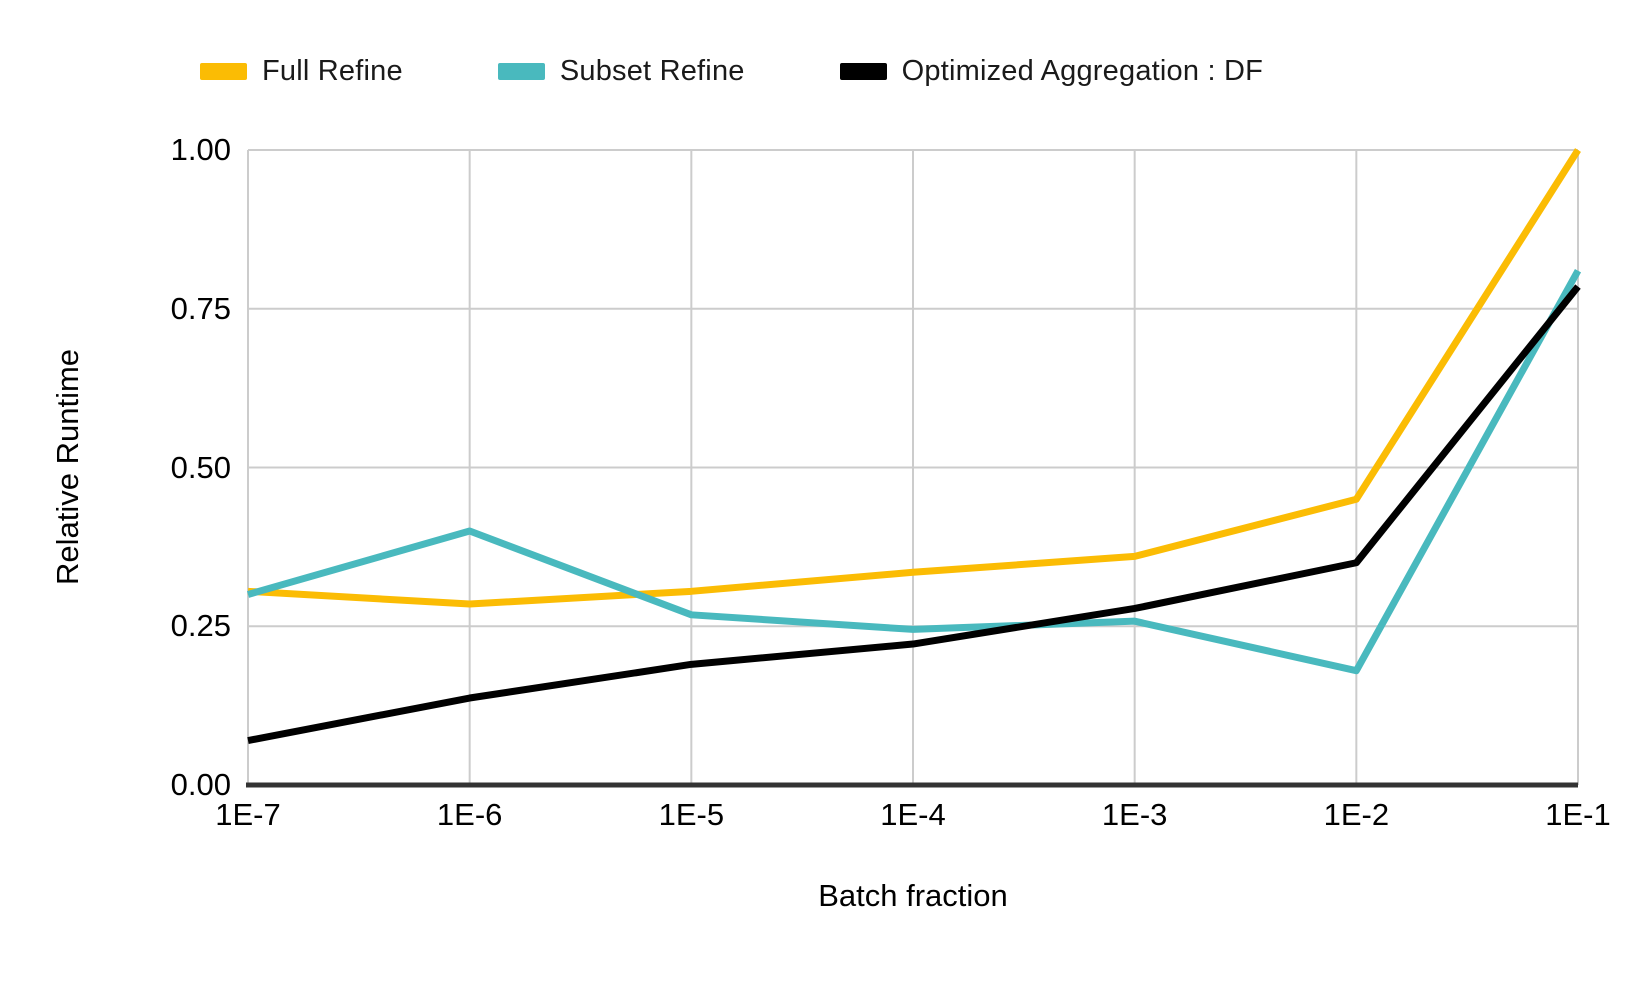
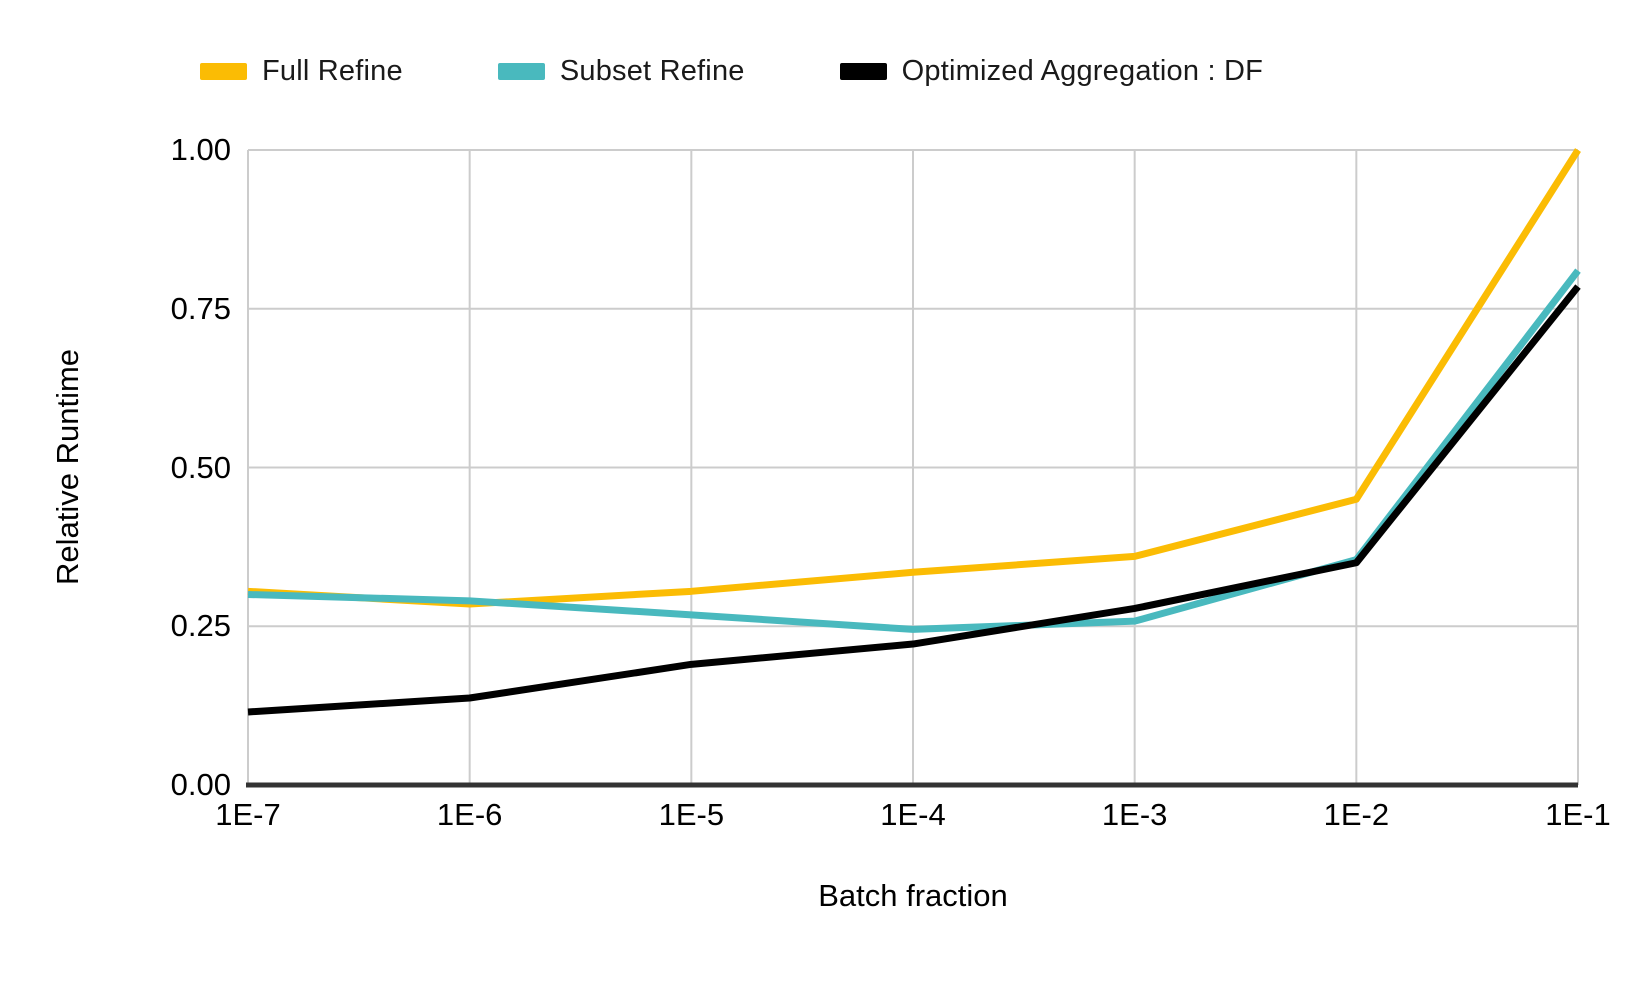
Optimized Aggregation : DF/1E-7: 0.07 -> 0.12
Subset Refine/1E-6: 0.40 -> 0.29
Subset Refine/1E-2: 0.18 -> 0.35
